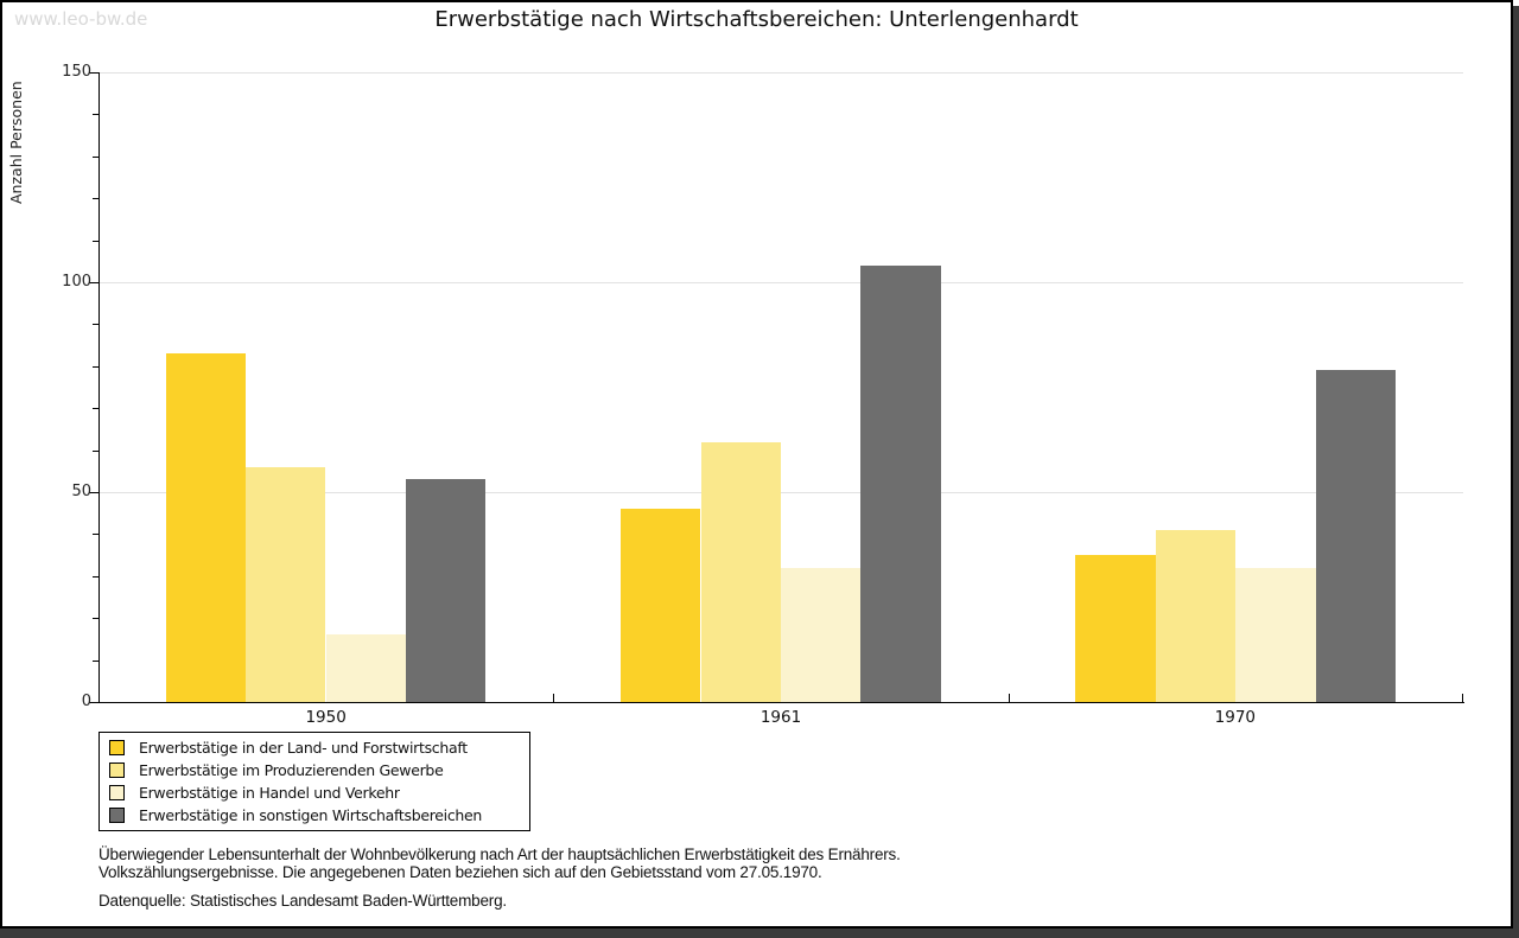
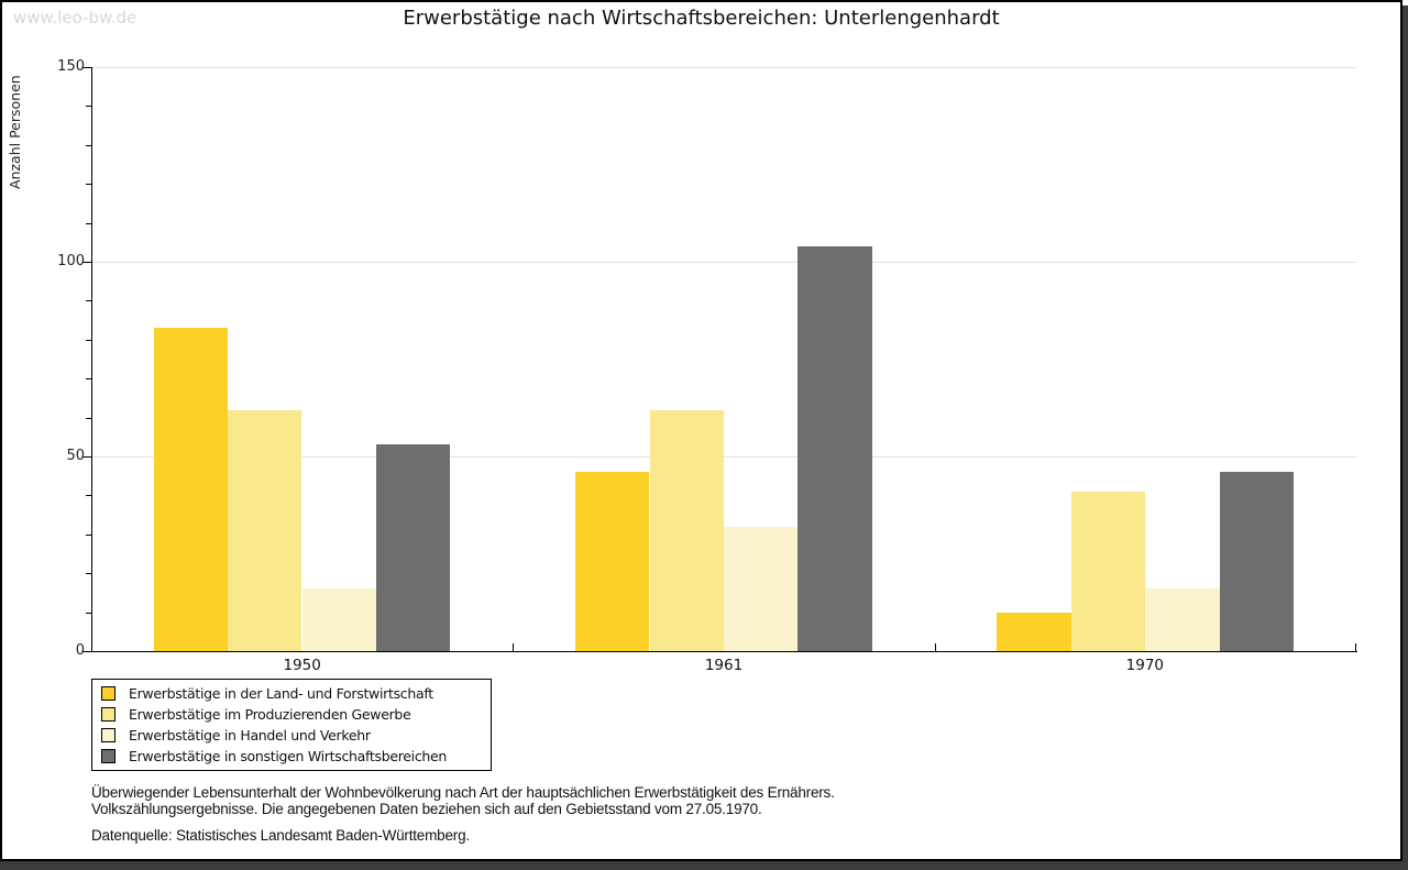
Erwerbstätige im Produzierenden Gewerbe/1950: 56 -> 62
Erwerbstätige in der Land- und Forstwirtschaft/1970: 35 -> 10
Erwerbstätige in Handel und Verkehr/1970: 32 -> 16
Erwerbstätige in sonstigen Wirtschaftsbereichen/1970: 79 -> 46
